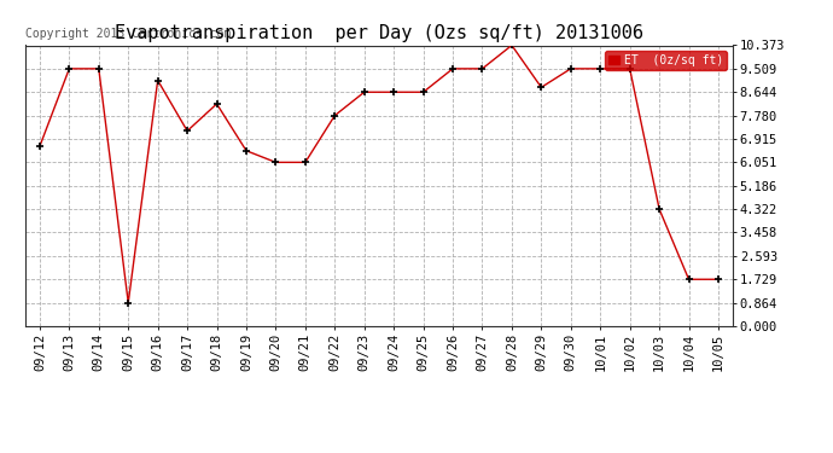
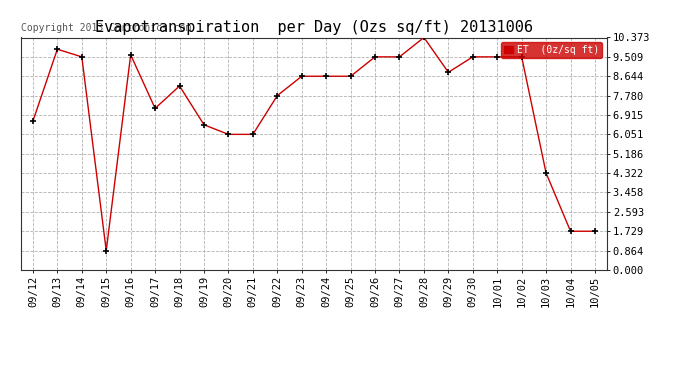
09/13: 9.51 -> 9.85
09/16: 9.08 -> 9.60
